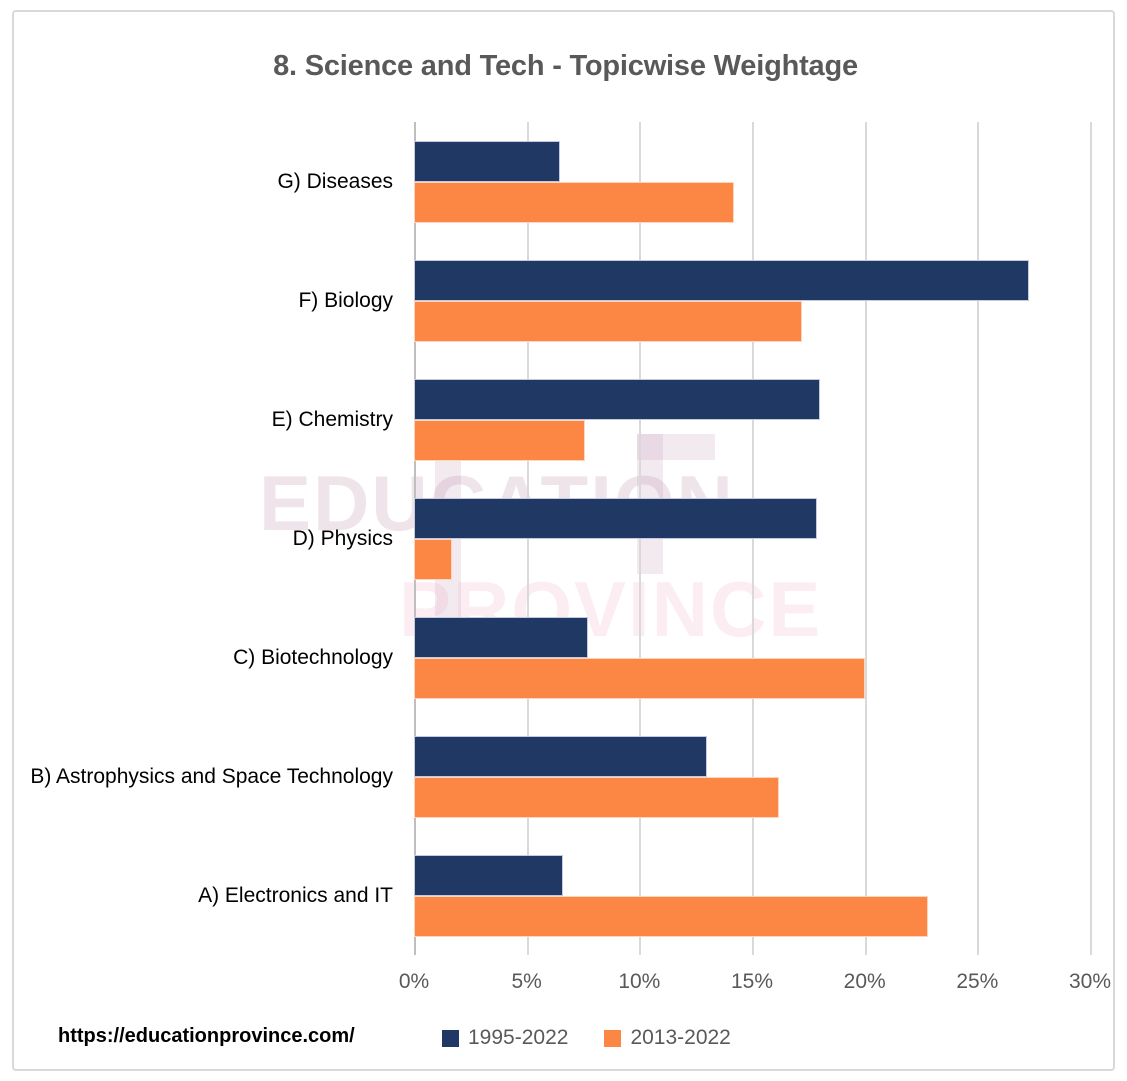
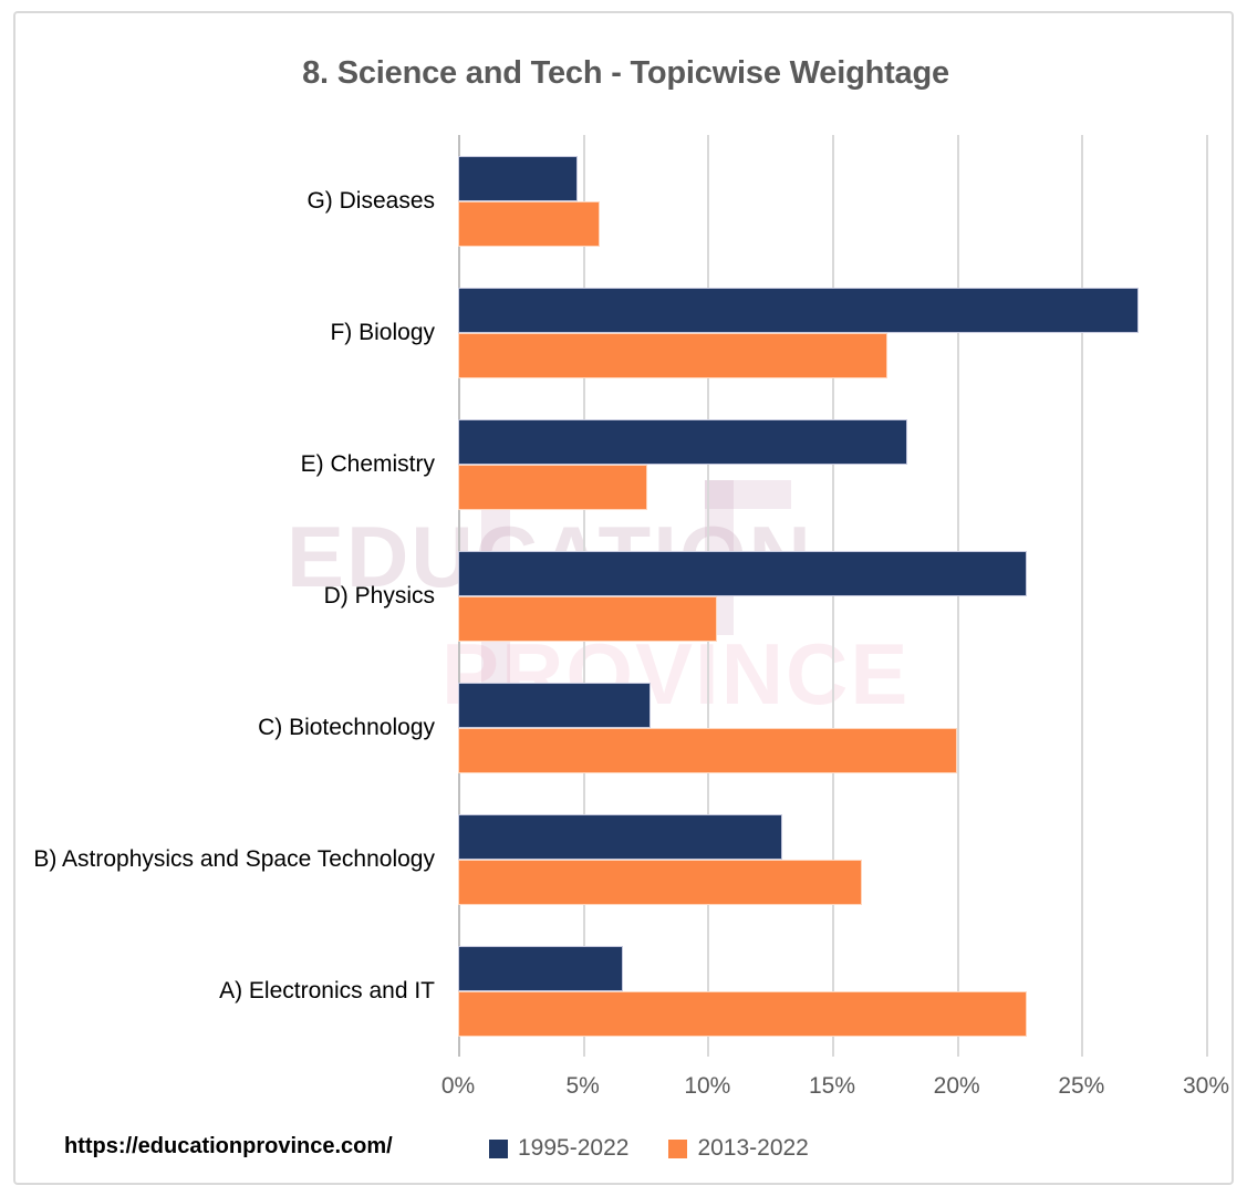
1995-2022/G) Diseases: 6.5% -> 4.8%
2013-2022/G) Diseases: 14.2% -> 5.7%
1995-2022/D) Physics: 17.9% -> 22.8%
2013-2022/D) Physics: 1.7% -> 10.4%
